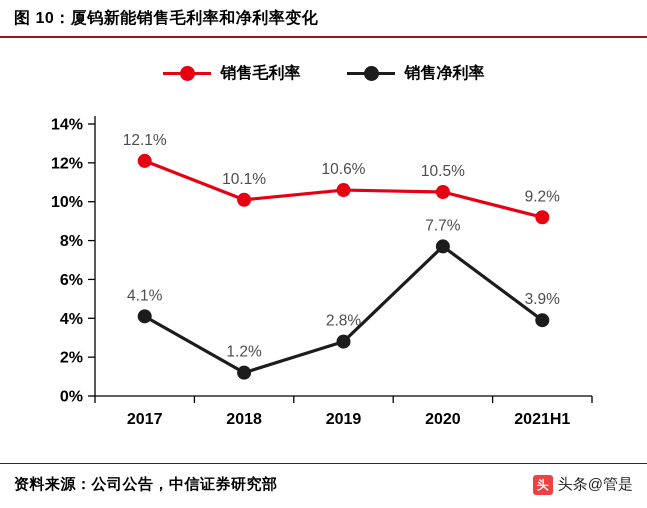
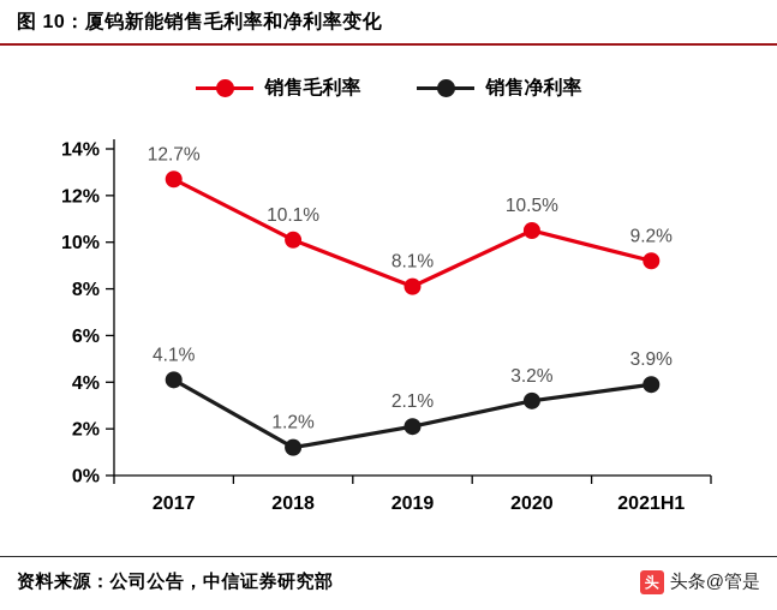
销售毛利率/2017: 12.1% -> 12.7%
销售毛利率/2019: 10.6% -> 8.1%
销售净利率/2019: 2.8% -> 2.1%
销售净利率/2020: 7.7% -> 3.2%
